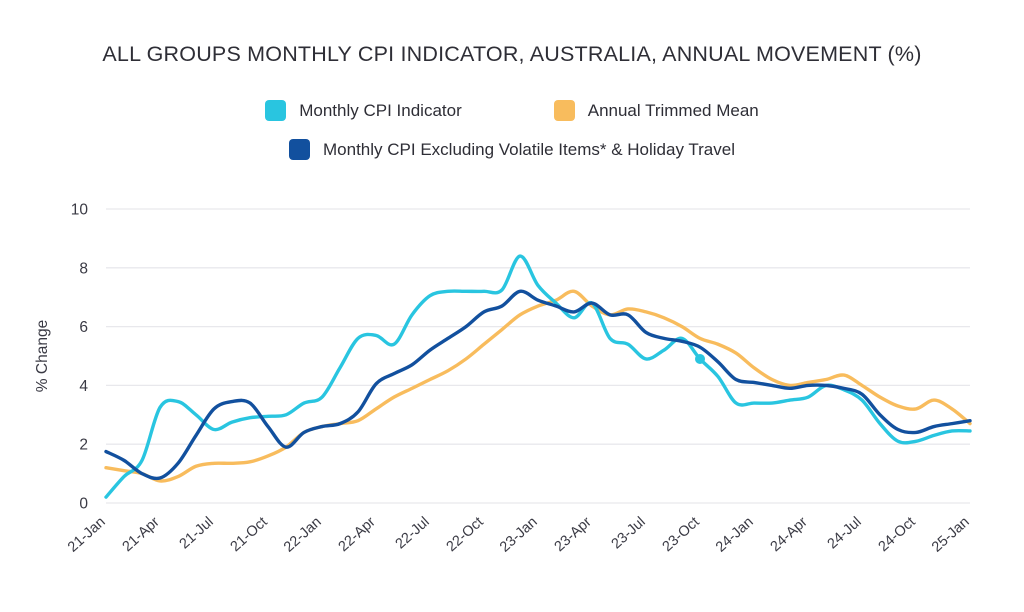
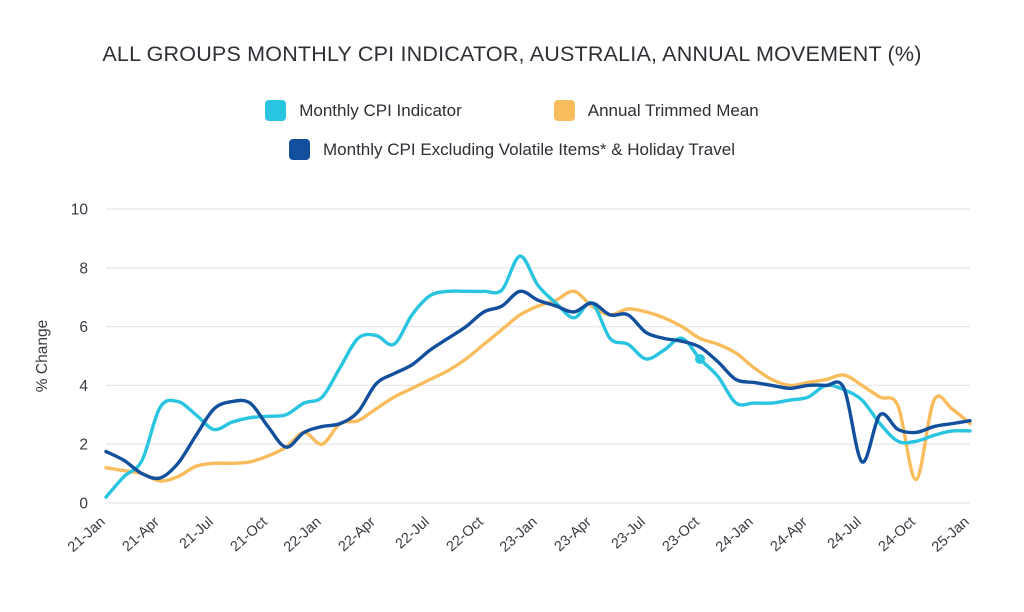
Annual Trimmed Mean/22-Jan: 2.6 -> 2.0
Monthly CPI Excluding Volatile Items* & Holiday Travel/24-Jul: 3.7 -> 1.4
Annual Trimmed Mean/24-Oct: 3.2 -> 0.8
